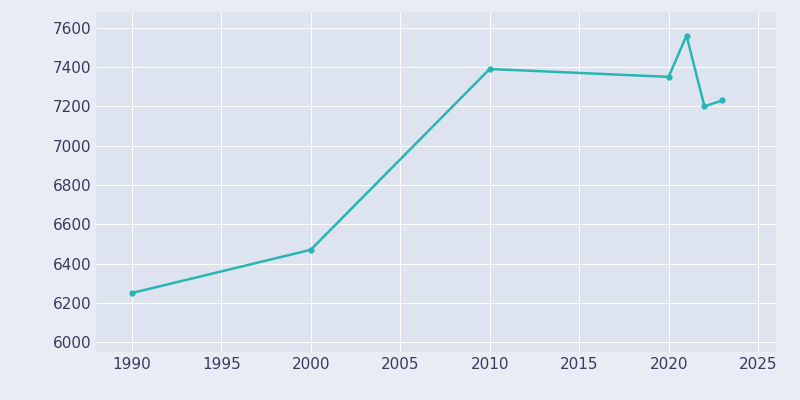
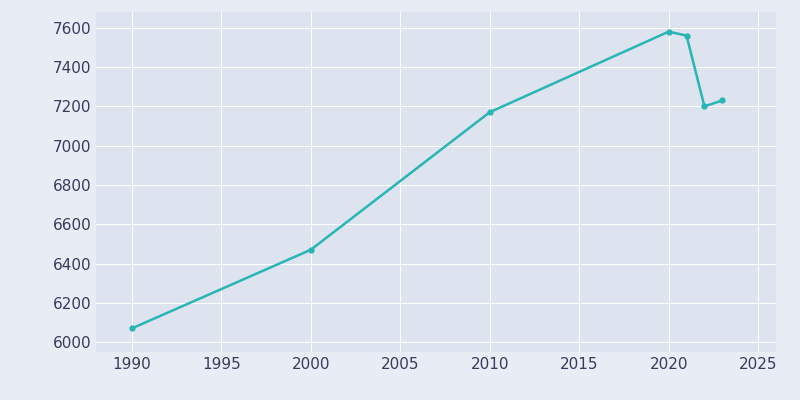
1990: 6250 -> 6070
2010: 7390 -> 7170
2020: 7350 -> 7580
